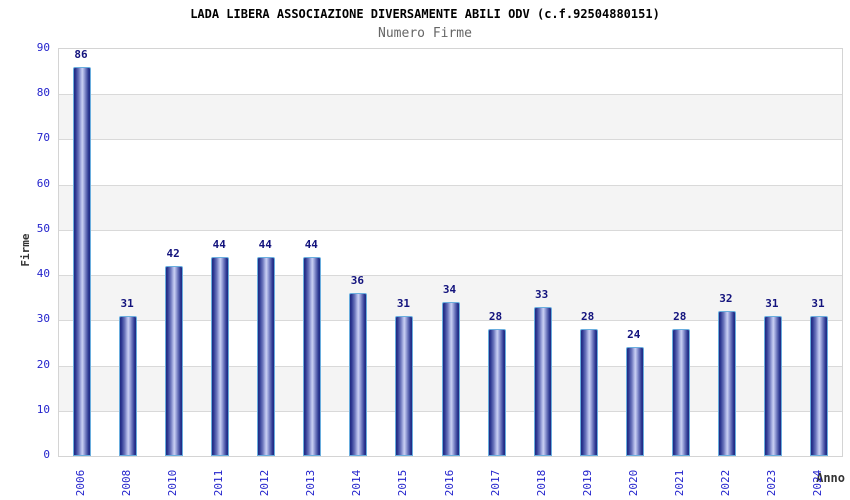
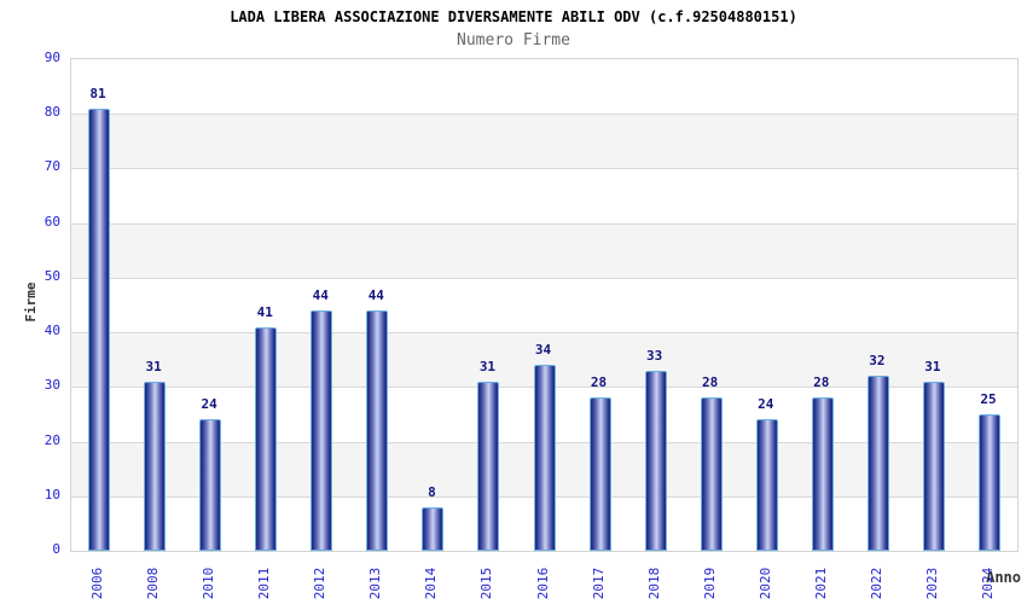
2006: 86 -> 81
2010: 42 -> 24
2011: 44 -> 41
2014: 36 -> 8
2024: 31 -> 25
